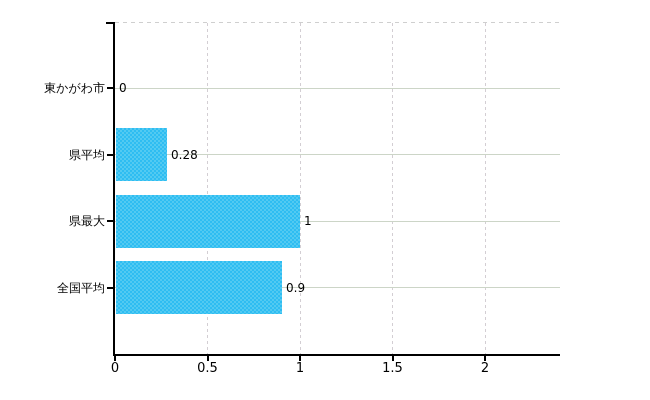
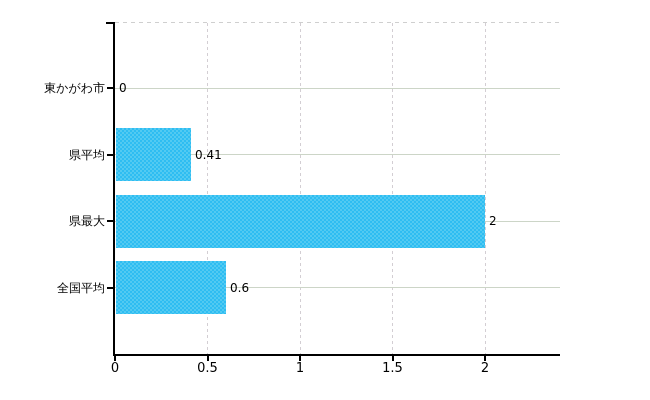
県平均: 0.28 -> 0.41
県最大: 1 -> 2
全国平均: 0.9 -> 0.6
